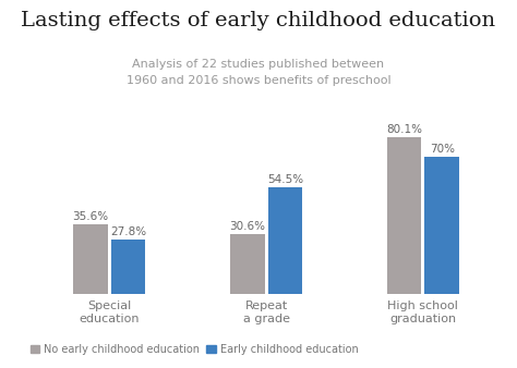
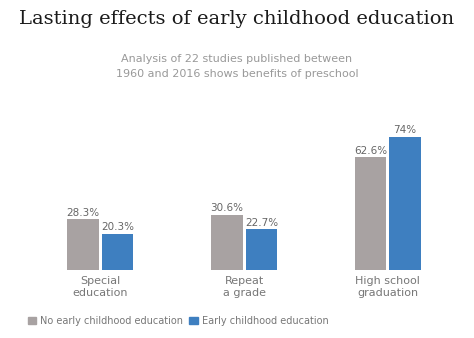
No early childhood education/Special education: 35.6% -> 28.3%
Early childhood education/Special education: 27.8% -> 20.3%
Early childhood education/Repeat a grade: 54.5% -> 22.7%
No early childhood education/High school graduation: 80.1% -> 62.6%
Early childhood education/High school graduation: 70% -> 74%
